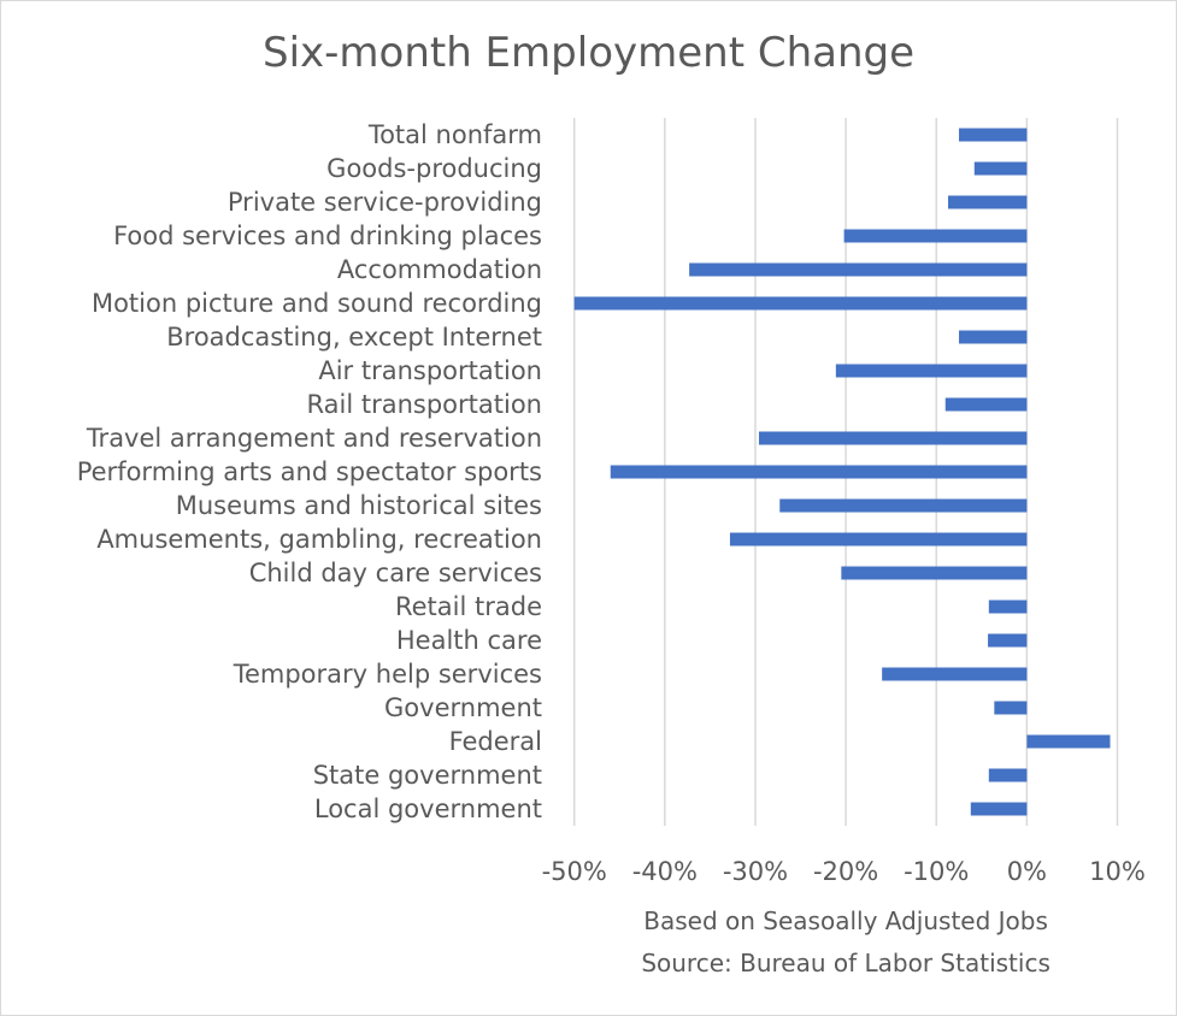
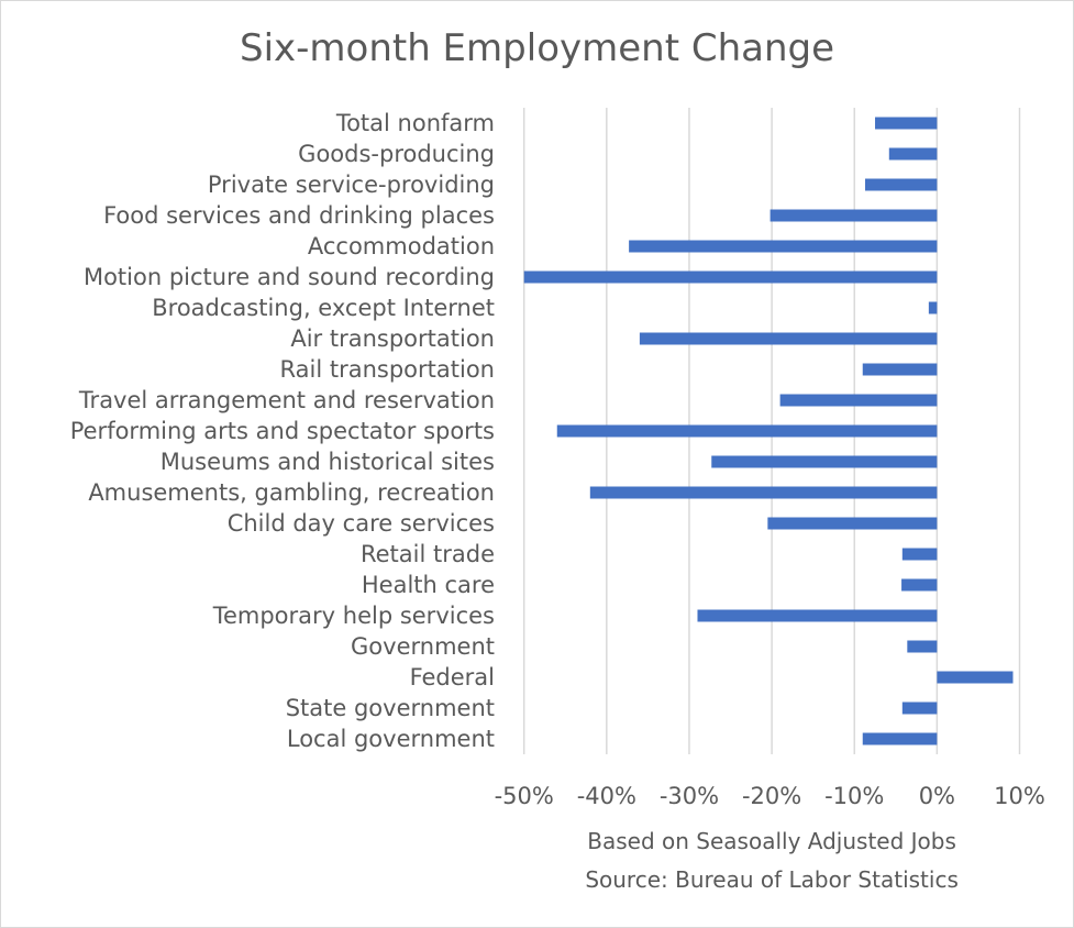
Broadcasting, except Internet: -7% -> -1%
Air transportation: -21% -> -36%
Travel arrangement and reservation: -30% -> -19%
Amusements, gambling, recreation: -33% -> -42%
Temporary help services: -16% -> -29%
Local government: -6% -> -9%
